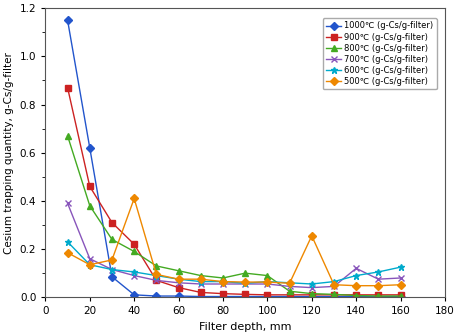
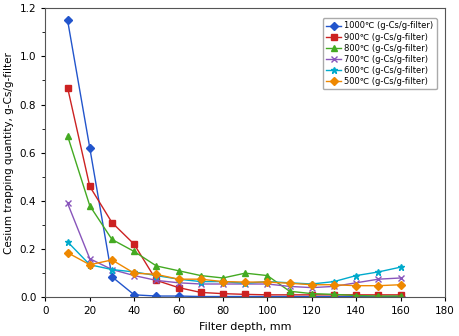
500℃ (g-Cs/g-filter)/40: 0.410 -> 0.100
500℃ (g-Cs/g-filter)/120: 0.255 -> 0.052
700℃ (g-Cs/g-filter)/140: 0.120 -> 0.060
